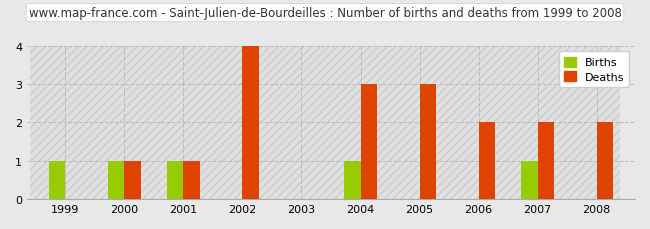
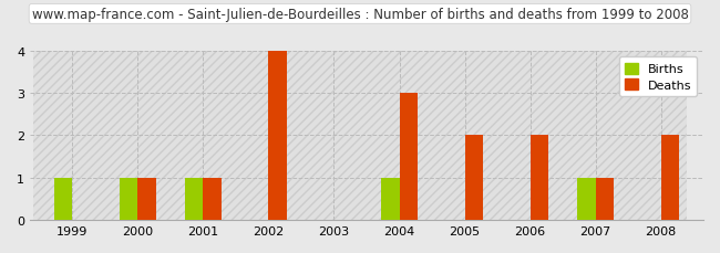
Deaths/2005: 3 -> 2
Deaths/2007: 2 -> 1
